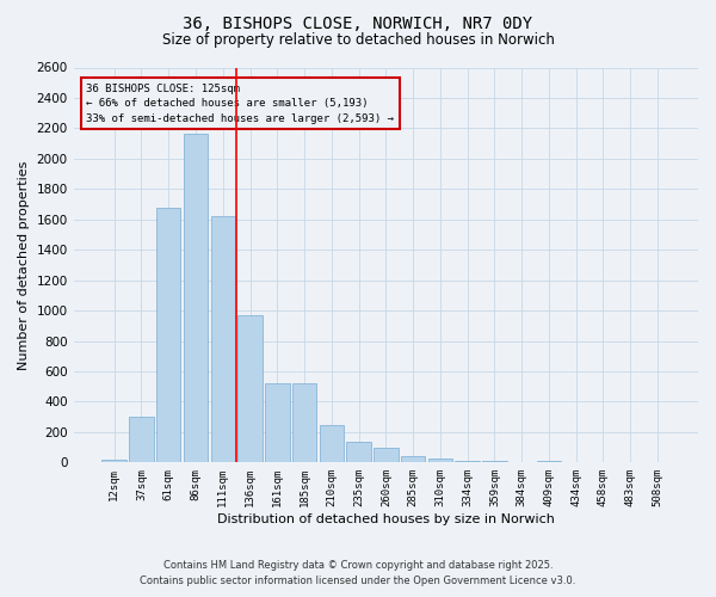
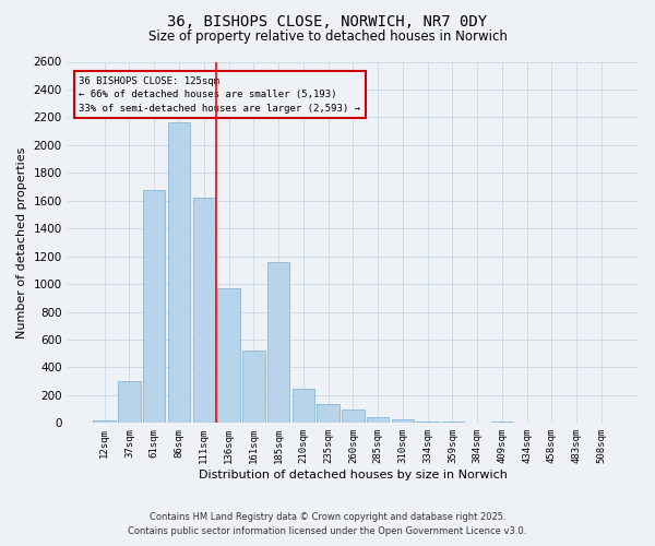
185sqm: 520 -> 1160
